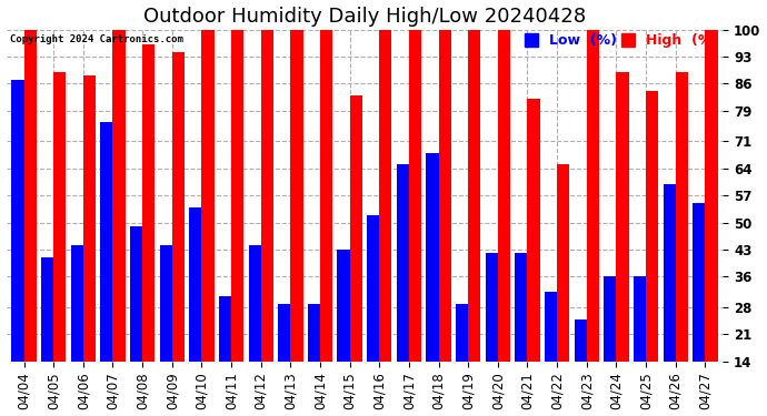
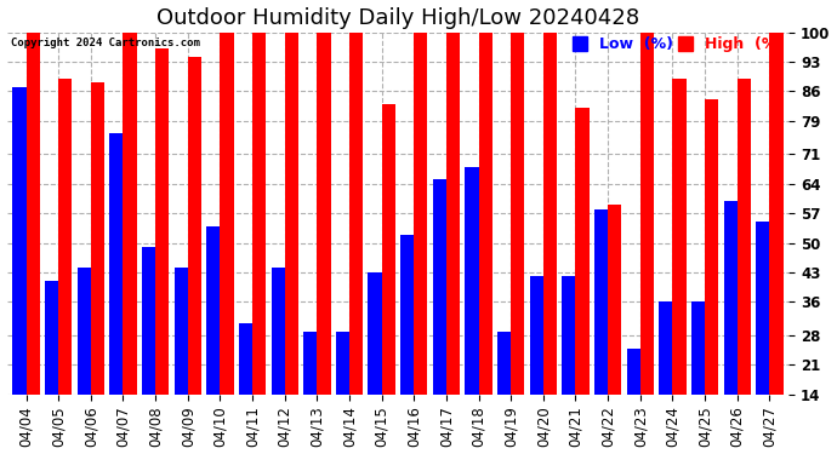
Low (%)/04/22: 32 -> 58
High (%)/04/22: 65 -> 59
